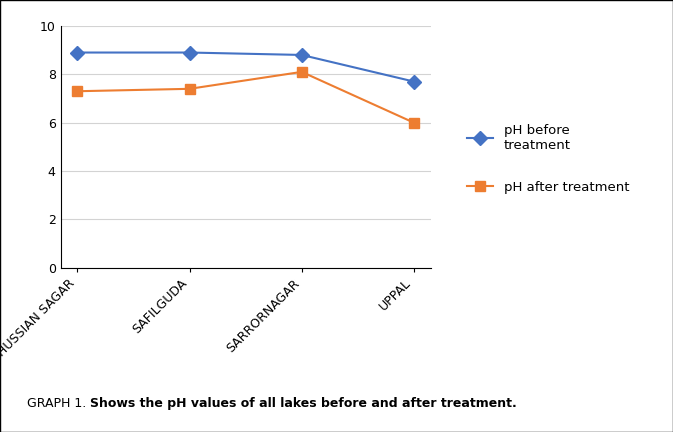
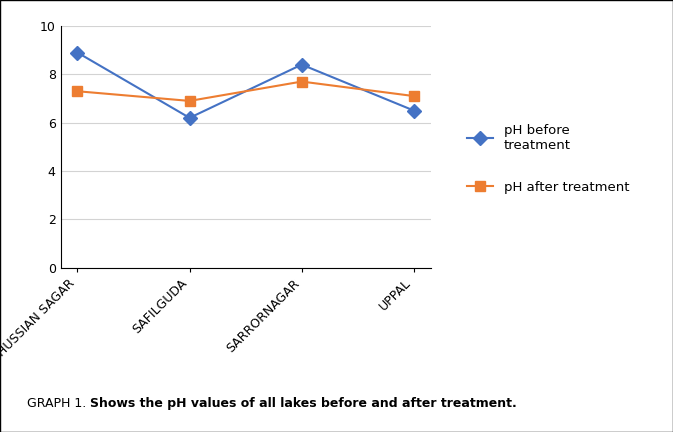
pH before treatment/SAFILGUDA: 8.9 -> 6.2
pH after treatment/SAFILGUDA: 7.4 -> 6.9
pH before treatment/SARRORNAGAR: 8.8 -> 8.4
pH after treatment/SARRORNAGAR: 8.1 -> 7.7
pH before treatment/UPPAL: 7.7 -> 6.5
pH after treatment/UPPAL: 6.0 -> 7.1
